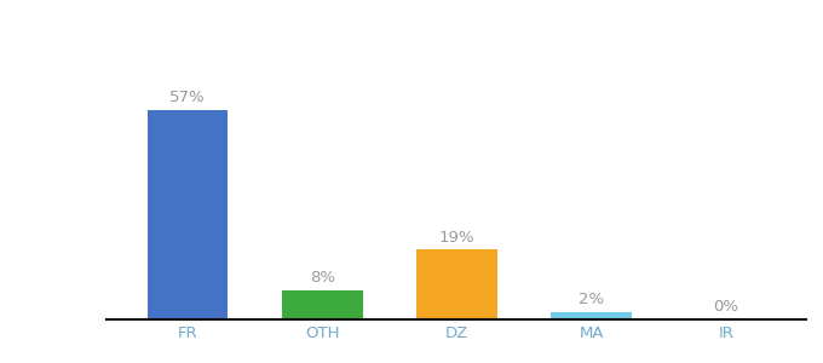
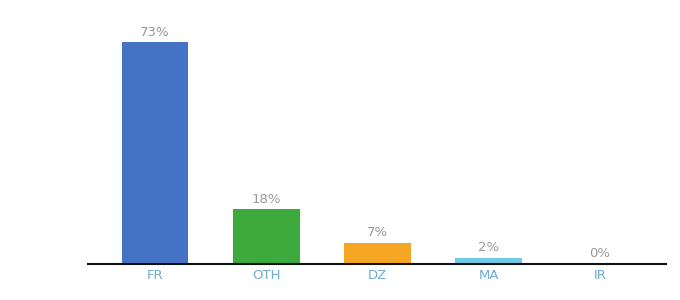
FR: 57% -> 73%
OTH: 8% -> 18%
DZ: 19% -> 7%
